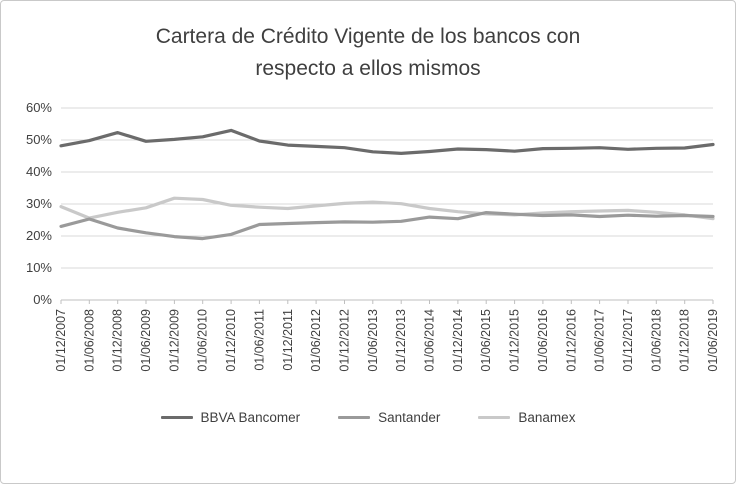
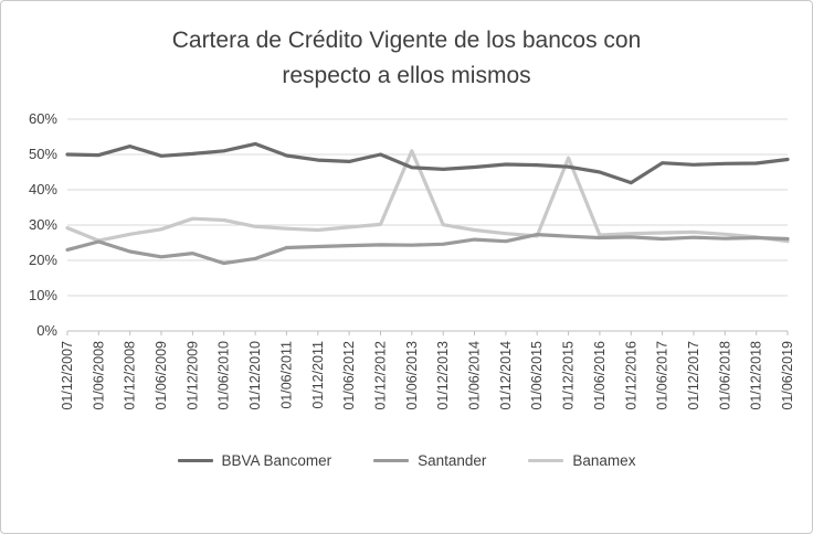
BBVA Bancomer/01/12/2007: 48% -> 50%
Santander/01/12/2009: 20% -> 22%
BBVA Bancomer/01/12/2012: 48% -> 50%
Banamex/01/06/2013: 31% -> 51%
Banamex/01/12/2015: 27% -> 49%
BBVA Bancomer/01/06/2016: 47% -> 45%
BBVA Bancomer/01/12/2016: 47% -> 42%
